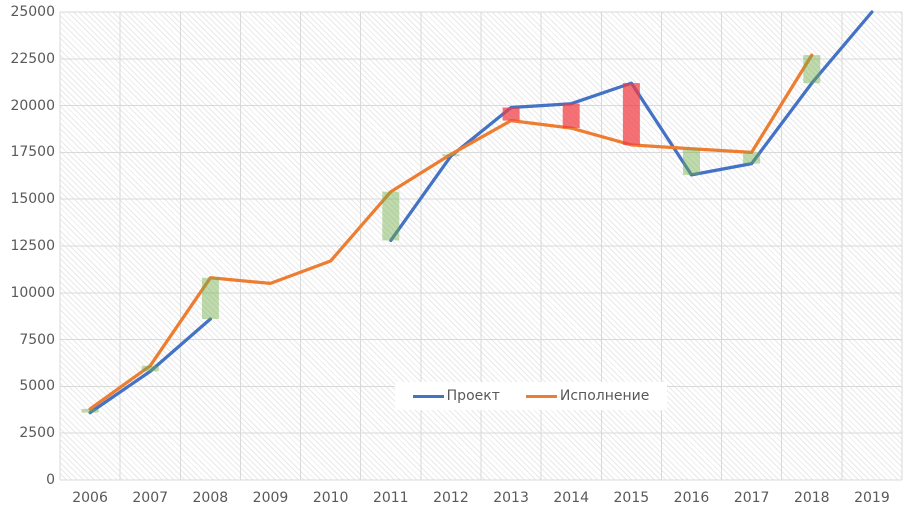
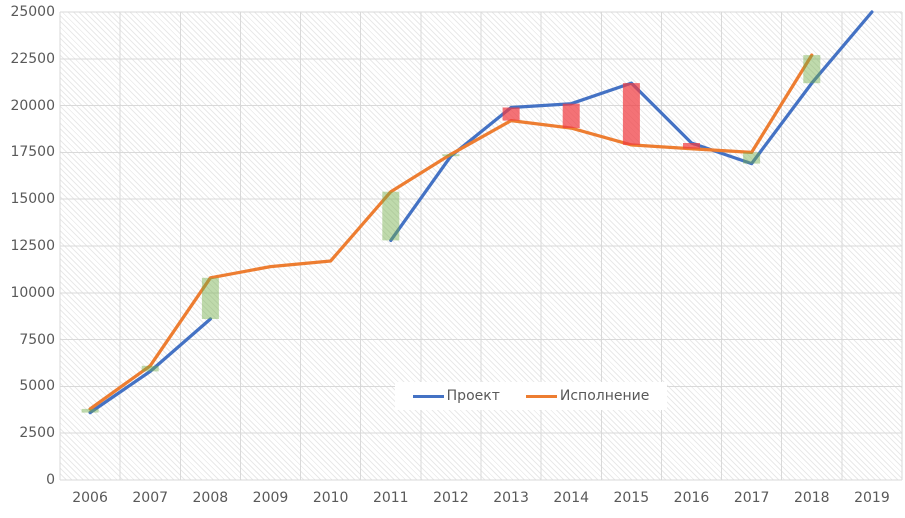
Исполнение/2009: 10500 -> 11400
Проект/2016: 16300 -> 18000
